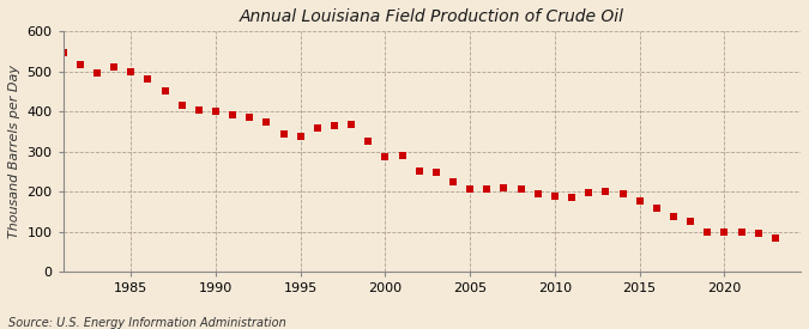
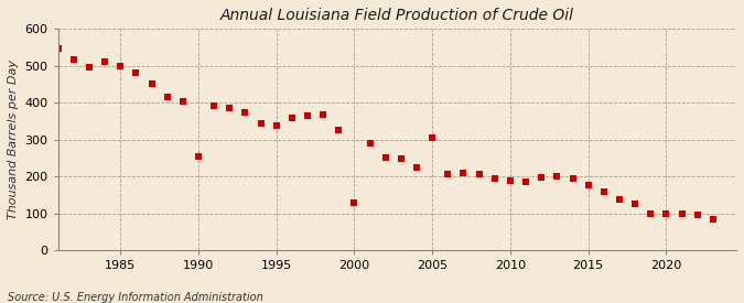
1990: 400 -> 255
2000: 288 -> 130
2005: 205 -> 305
